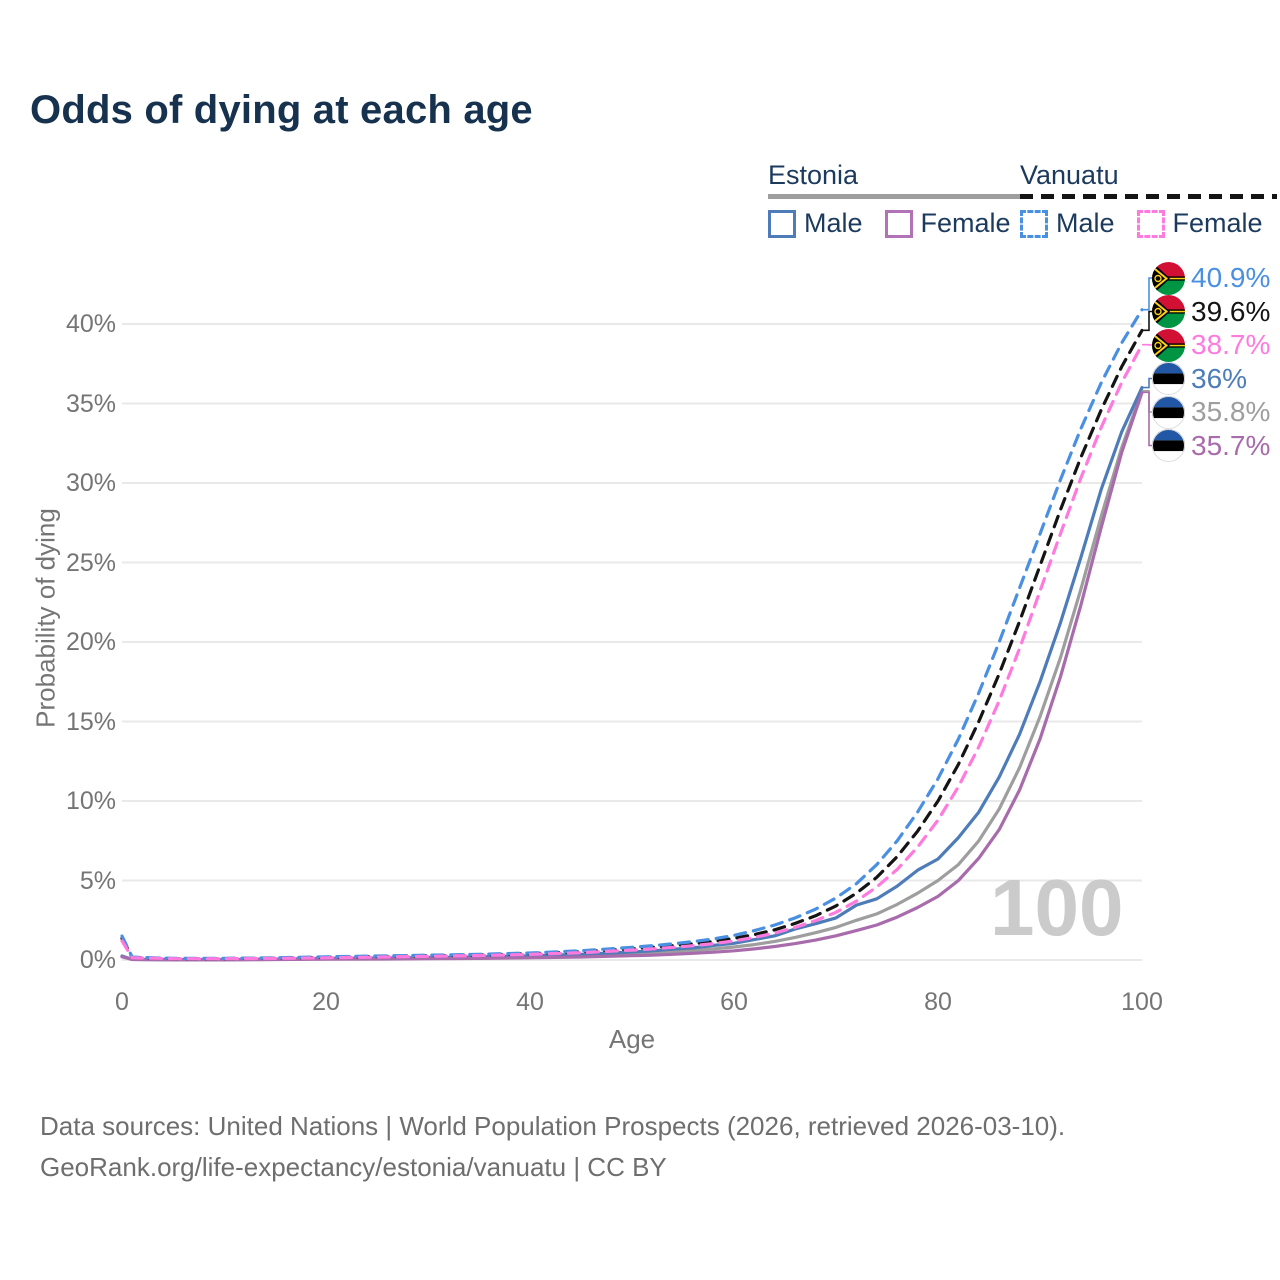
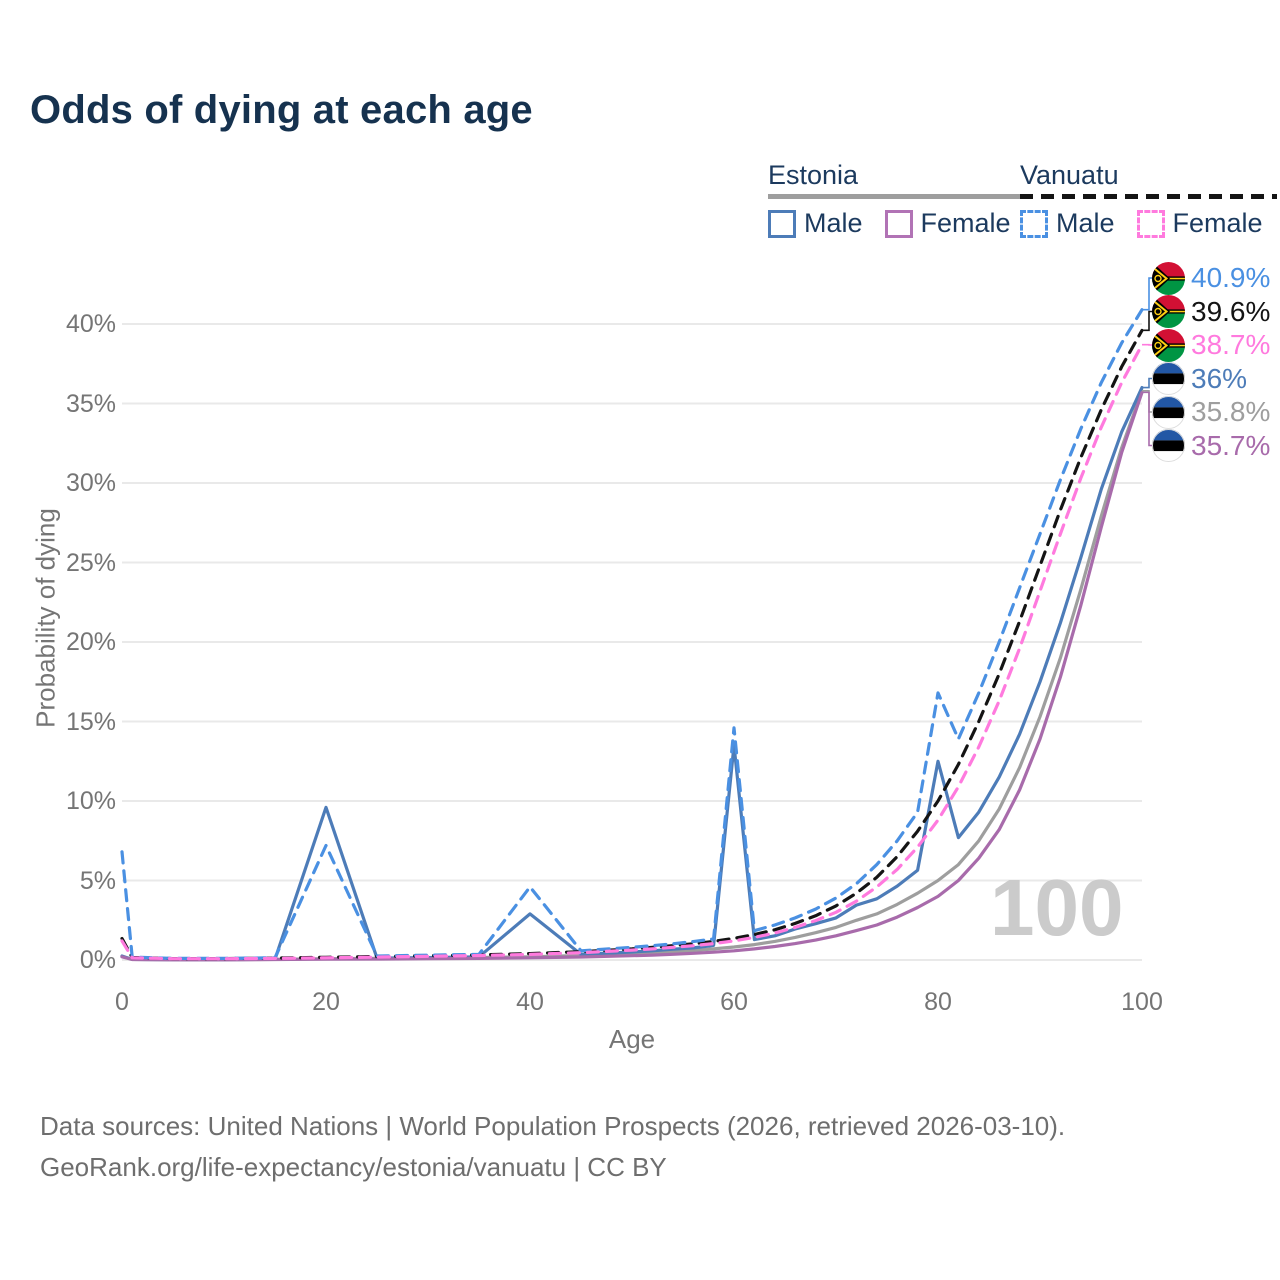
Vanuatu Male/0: 1.5% -> 6.8%
Estonia Male/20: 0.1% -> 9.6%
Vanuatu Male/20: 0.2% -> 7.2%
Estonia Male/40: 0.3% -> 2.9%
Vanuatu Male/40: 0.4% -> 4.6%
Estonia Male/60: 1.1% -> 13.5%
Vanuatu Male/60: 1.6% -> 14.6%
Estonia Male/80: 6.3% -> 12.5%
Vanuatu Male/80: 11.4% -> 16.8%
